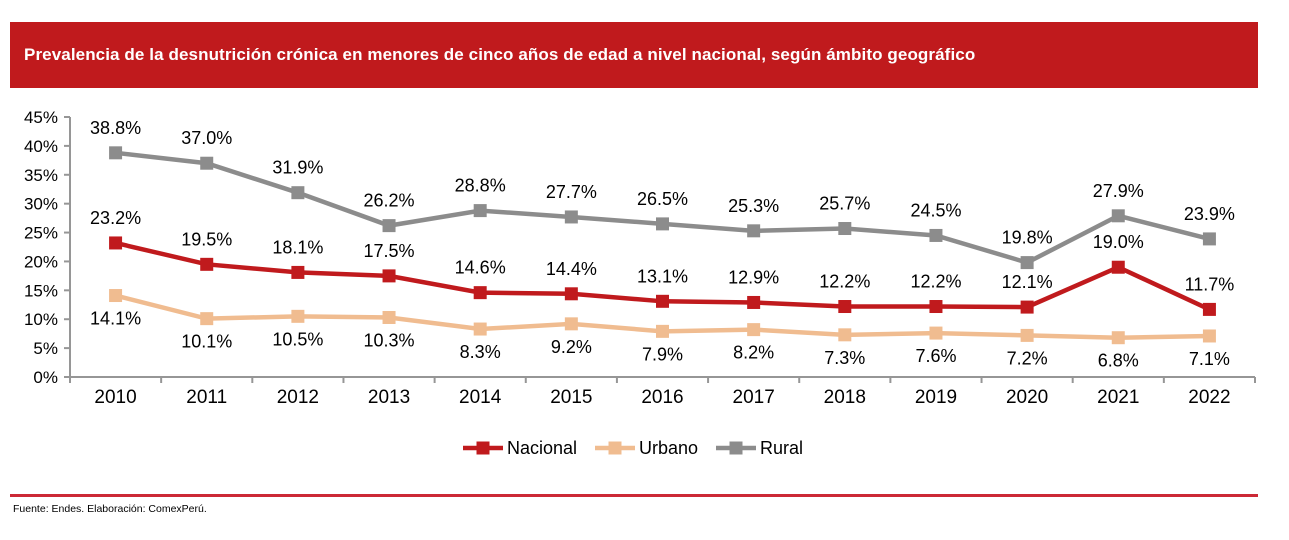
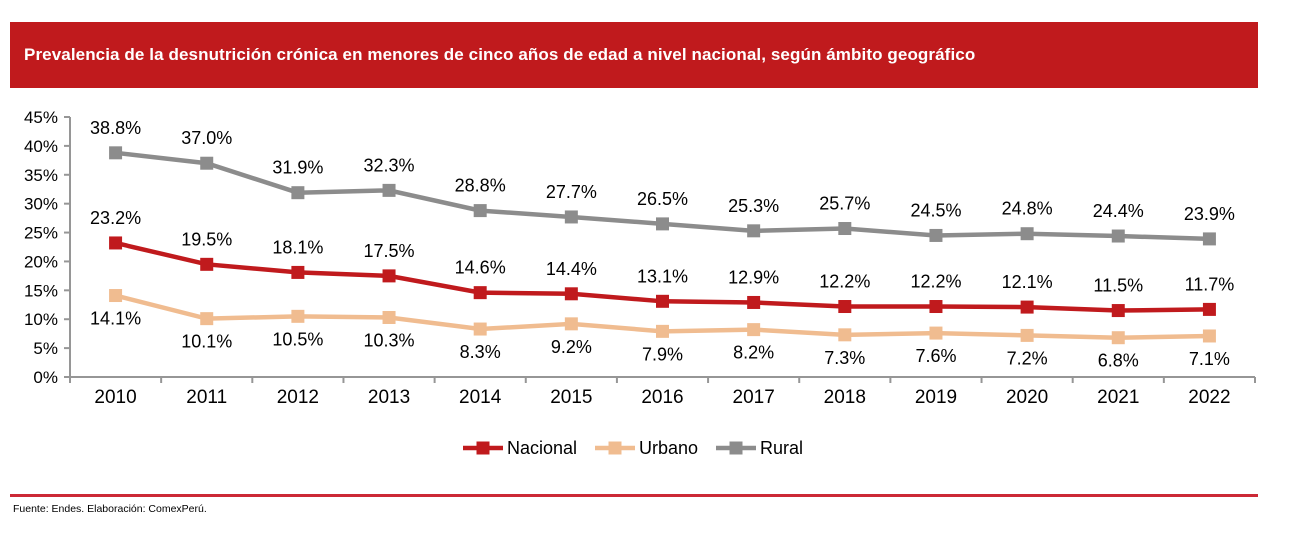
Rural/2013: 26.2% -> 32.3%
Rural/2020: 19.8% -> 24.8%
Nacional/2021: 19.0% -> 11.5%
Rural/2021: 27.9% -> 24.4%
